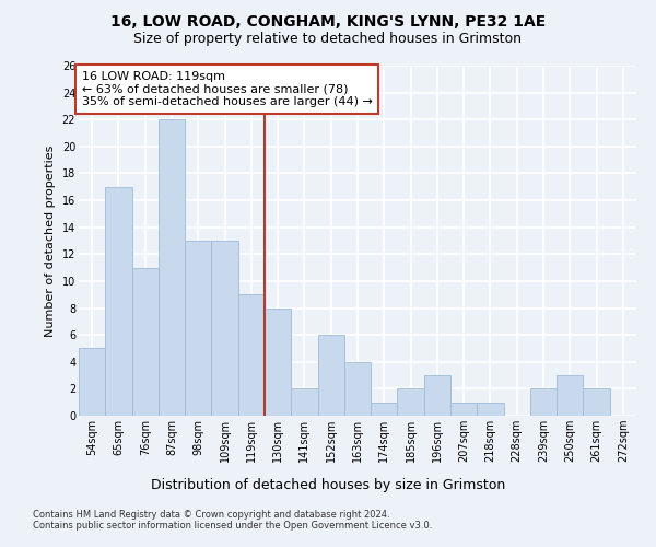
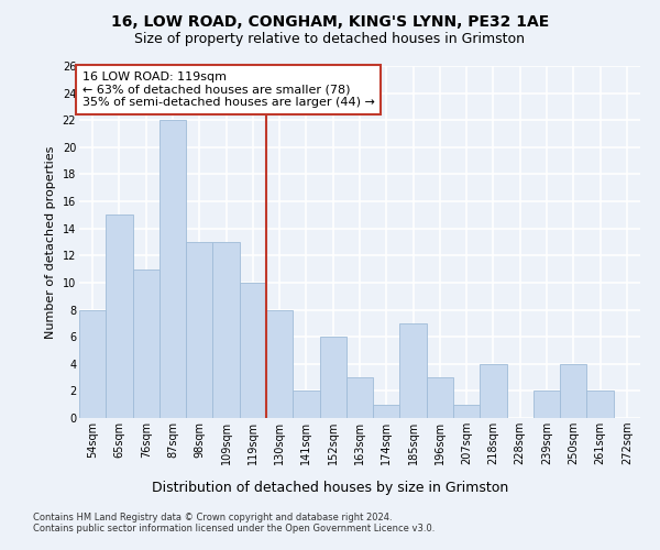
54sqm: 5 -> 8
65sqm: 17 -> 15
119sqm: 9 -> 10
163sqm: 4 -> 3
185sqm: 2 -> 7
218sqm: 1 -> 4
250sqm: 3 -> 4
